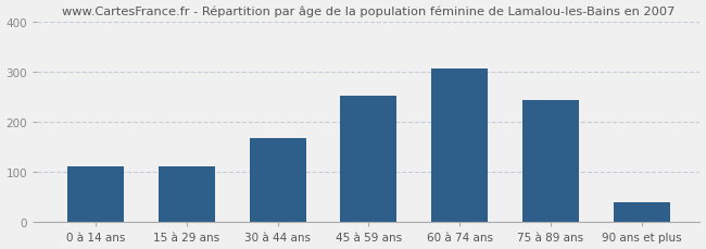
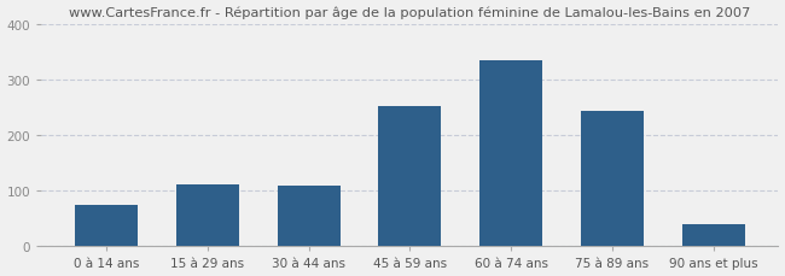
0 à 14 ans: 112 -> 75
30 à 44 ans: 168 -> 110
60 à 74 ans: 306 -> 335
